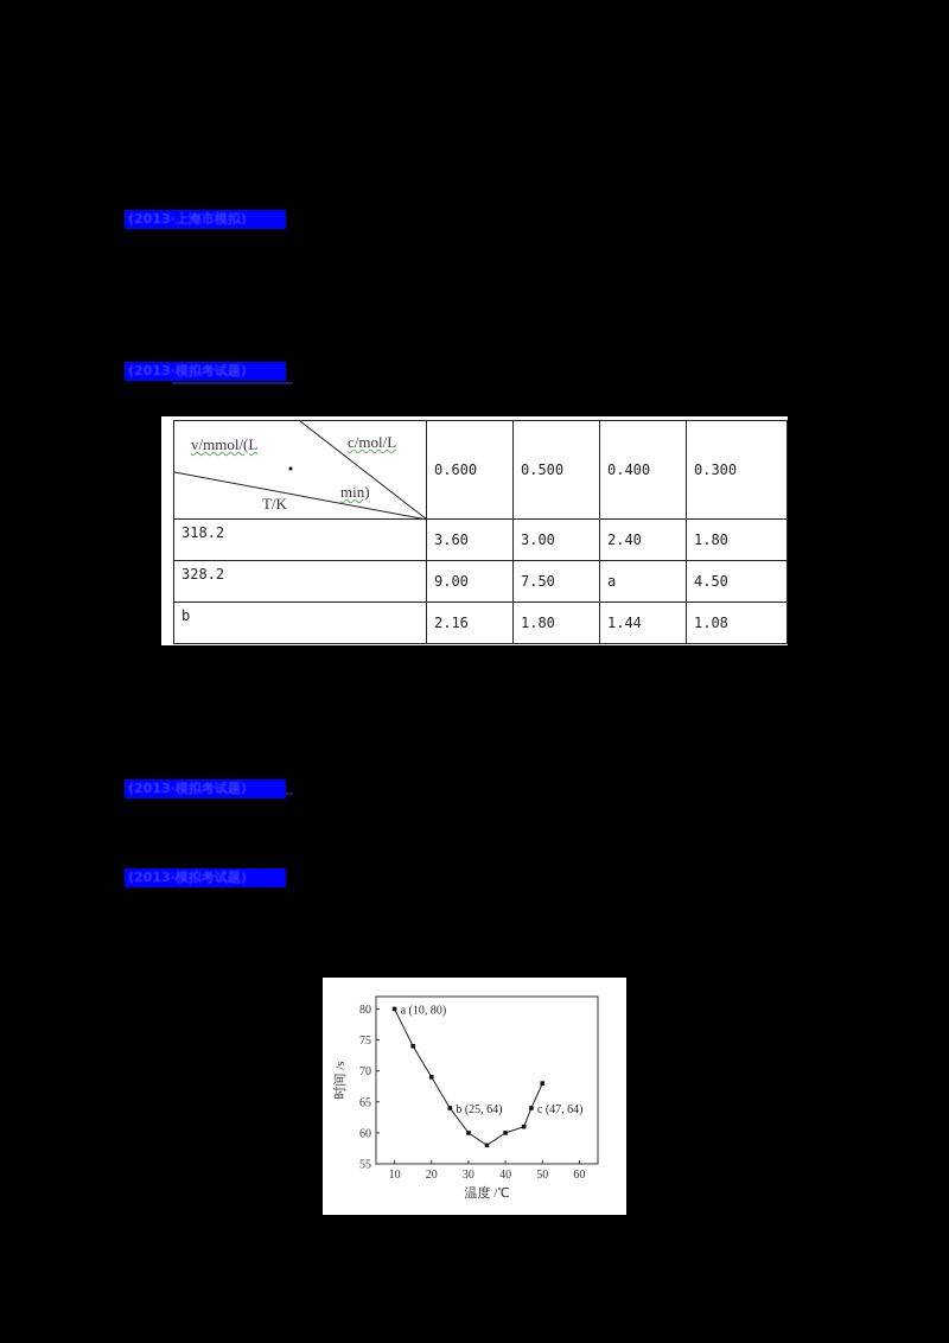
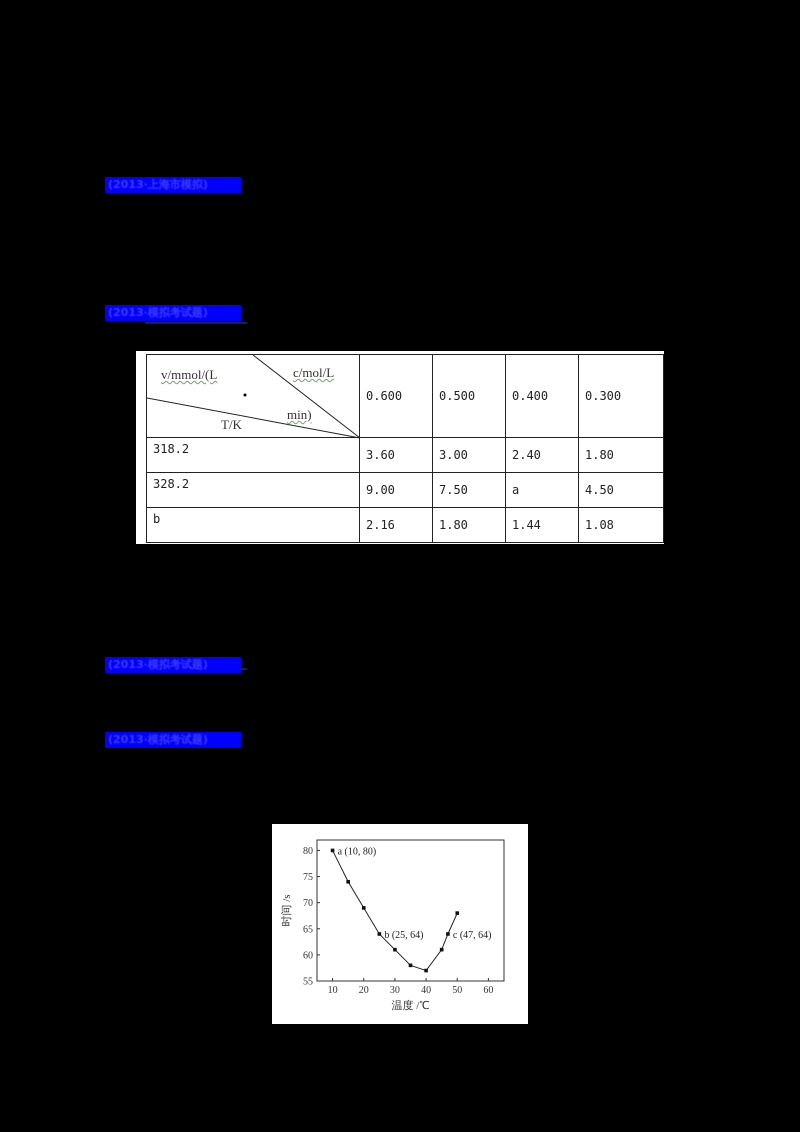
30: 60 -> 61
40: 60 -> 57
